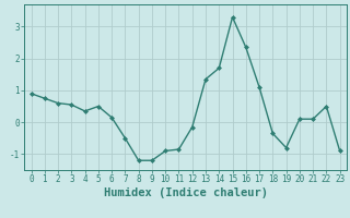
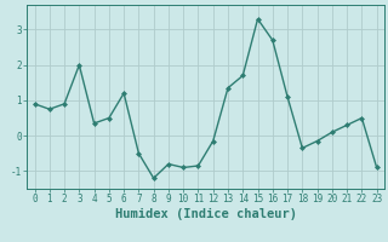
2: 0.60 -> 0.90
3: 0.55 -> 2.00
6: 0.15 -> 1.20
9: -1.20 -> -0.80
16: 2.35 -> 2.70
19: -0.80 -> -0.15
21: 0.10 -> 0.30
